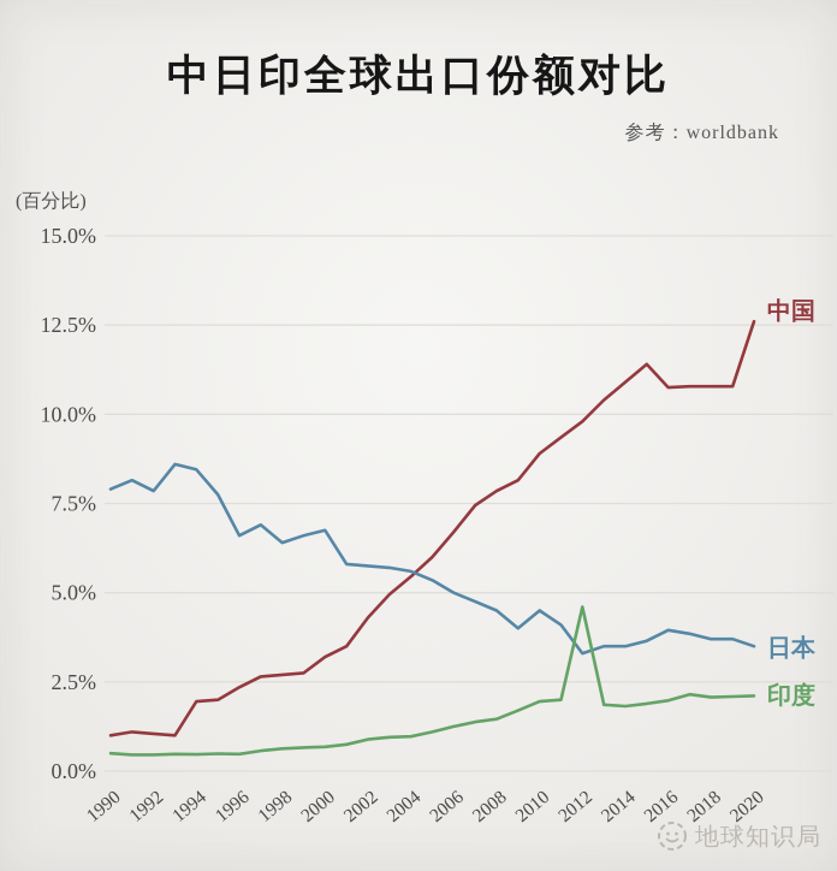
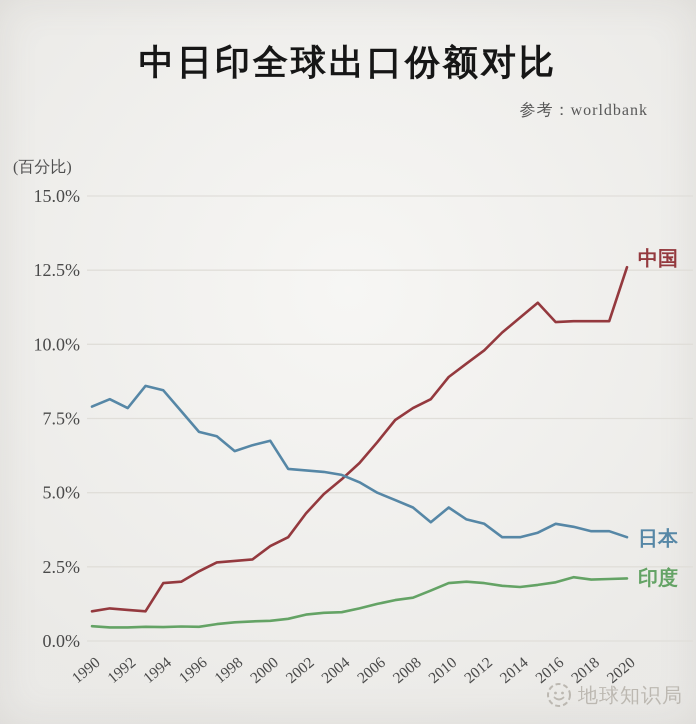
日本/1996: 6.6% -> 7.0%
日本/2012: 3.3% -> 4.0%
印度/2012: 4.6% -> 1.9%
